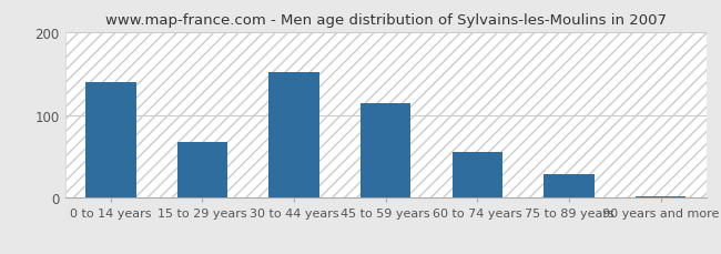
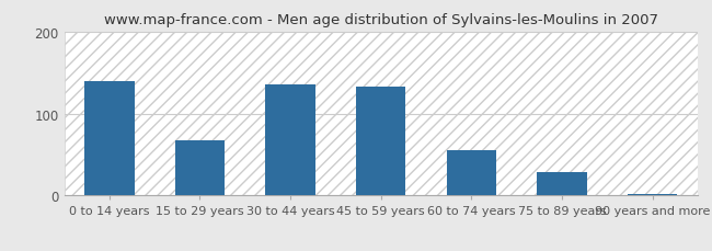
30 to 44 years: 152 -> 135
45 to 59 years: 114 -> 133
